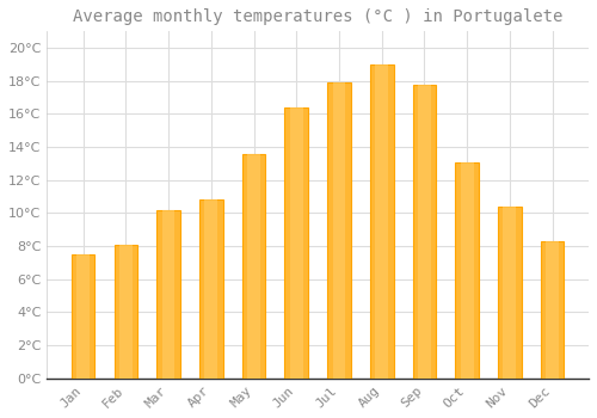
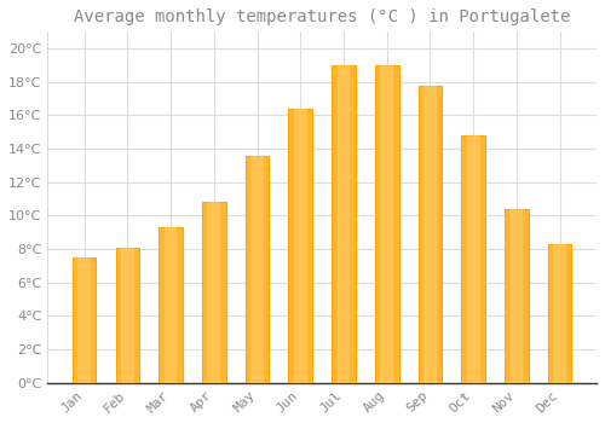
Mar: 10.2°C -> 9.3°C
Jul: 17.9°C -> 19.0°C
Oct: 13.1°C -> 14.8°C
